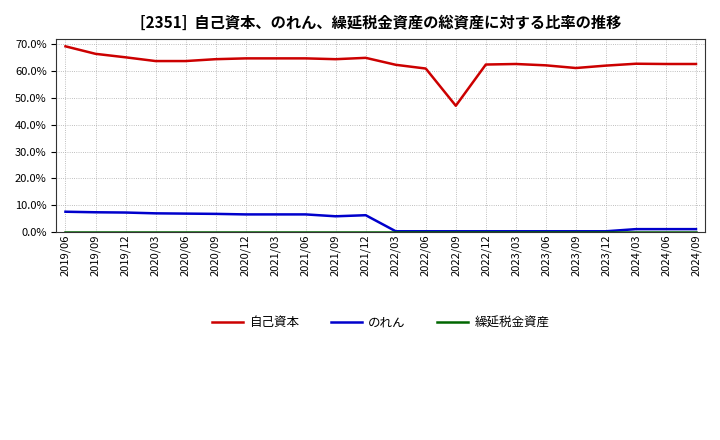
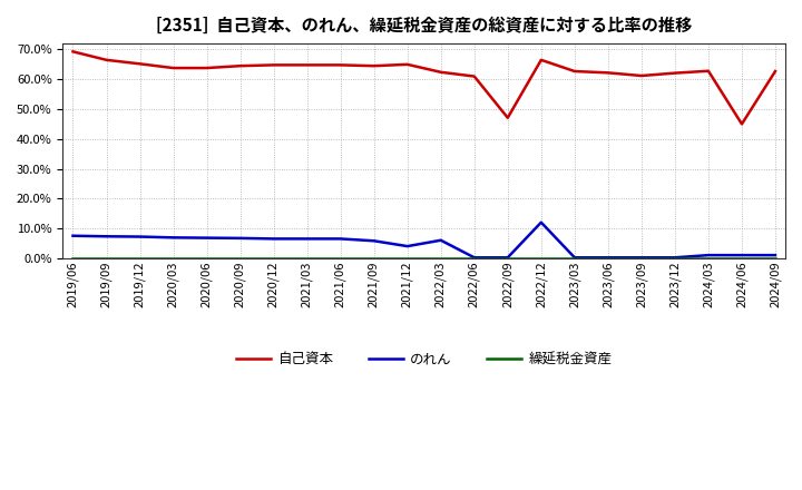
のれん/2021/12: 6.2% -> 4.0%
のれん/2022/03: 0.2% -> 6.0%
自己資本/2022/12: 62.5% -> 66.5%
のれん/2022/12: 0.2% -> 12.0%
自己資本/2024/06: 62.7% -> 45.0%
